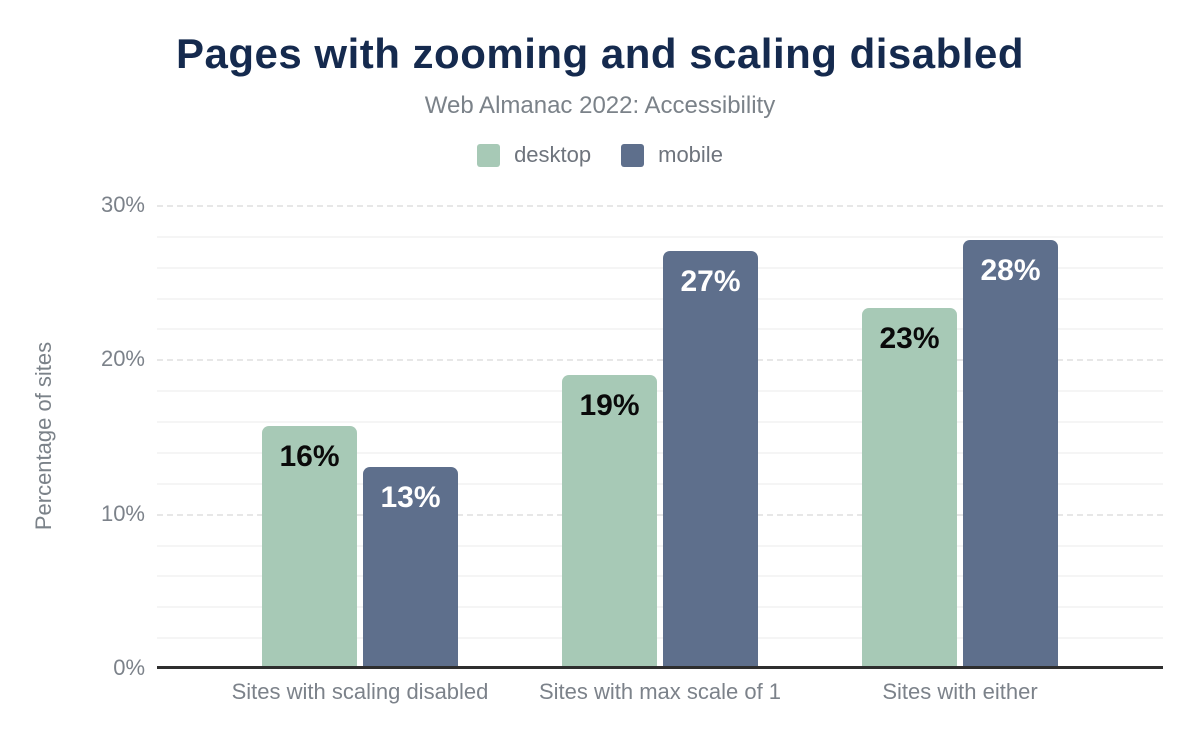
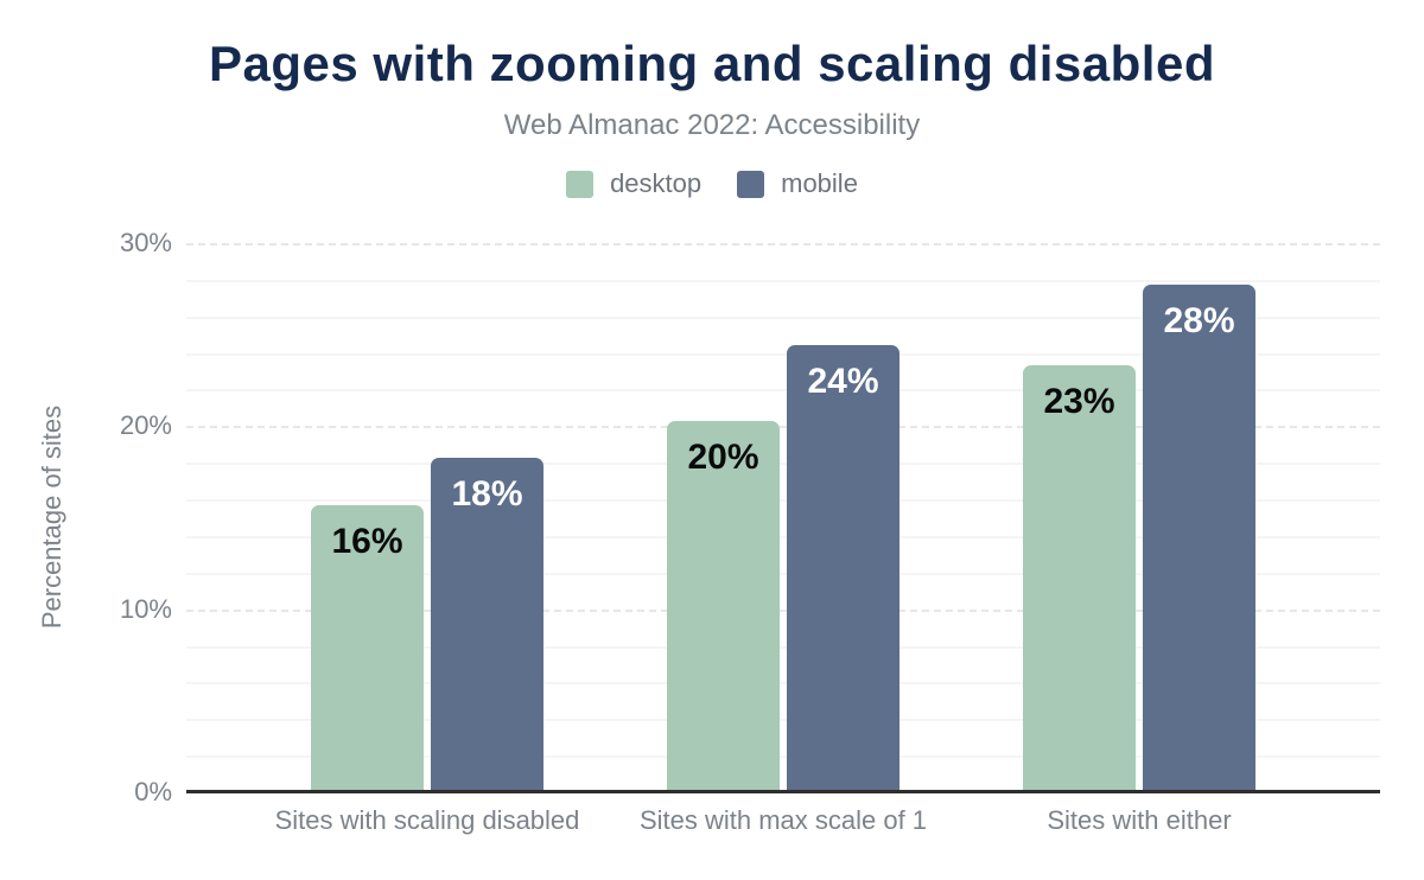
mobile/Sites with scaling disabled: 13% -> 18%
desktop/Sites with max scale of 1: 19% -> 20%
mobile/Sites with max scale of 1: 27% -> 24%
